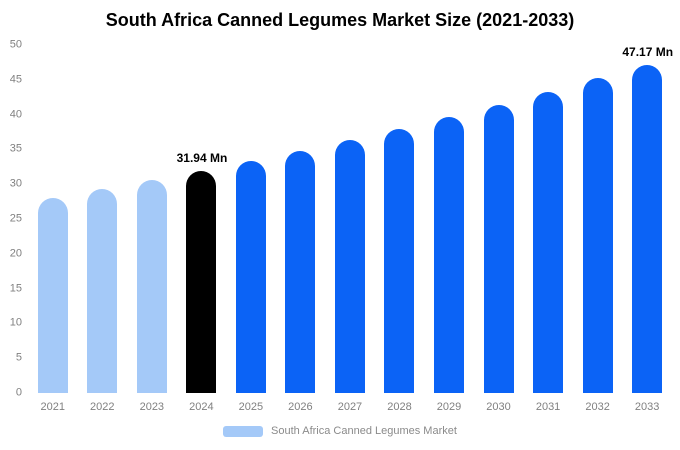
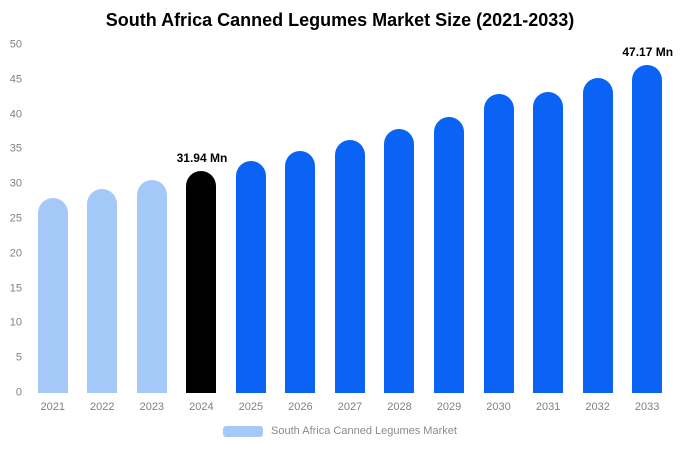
2030: 41 -> 43
